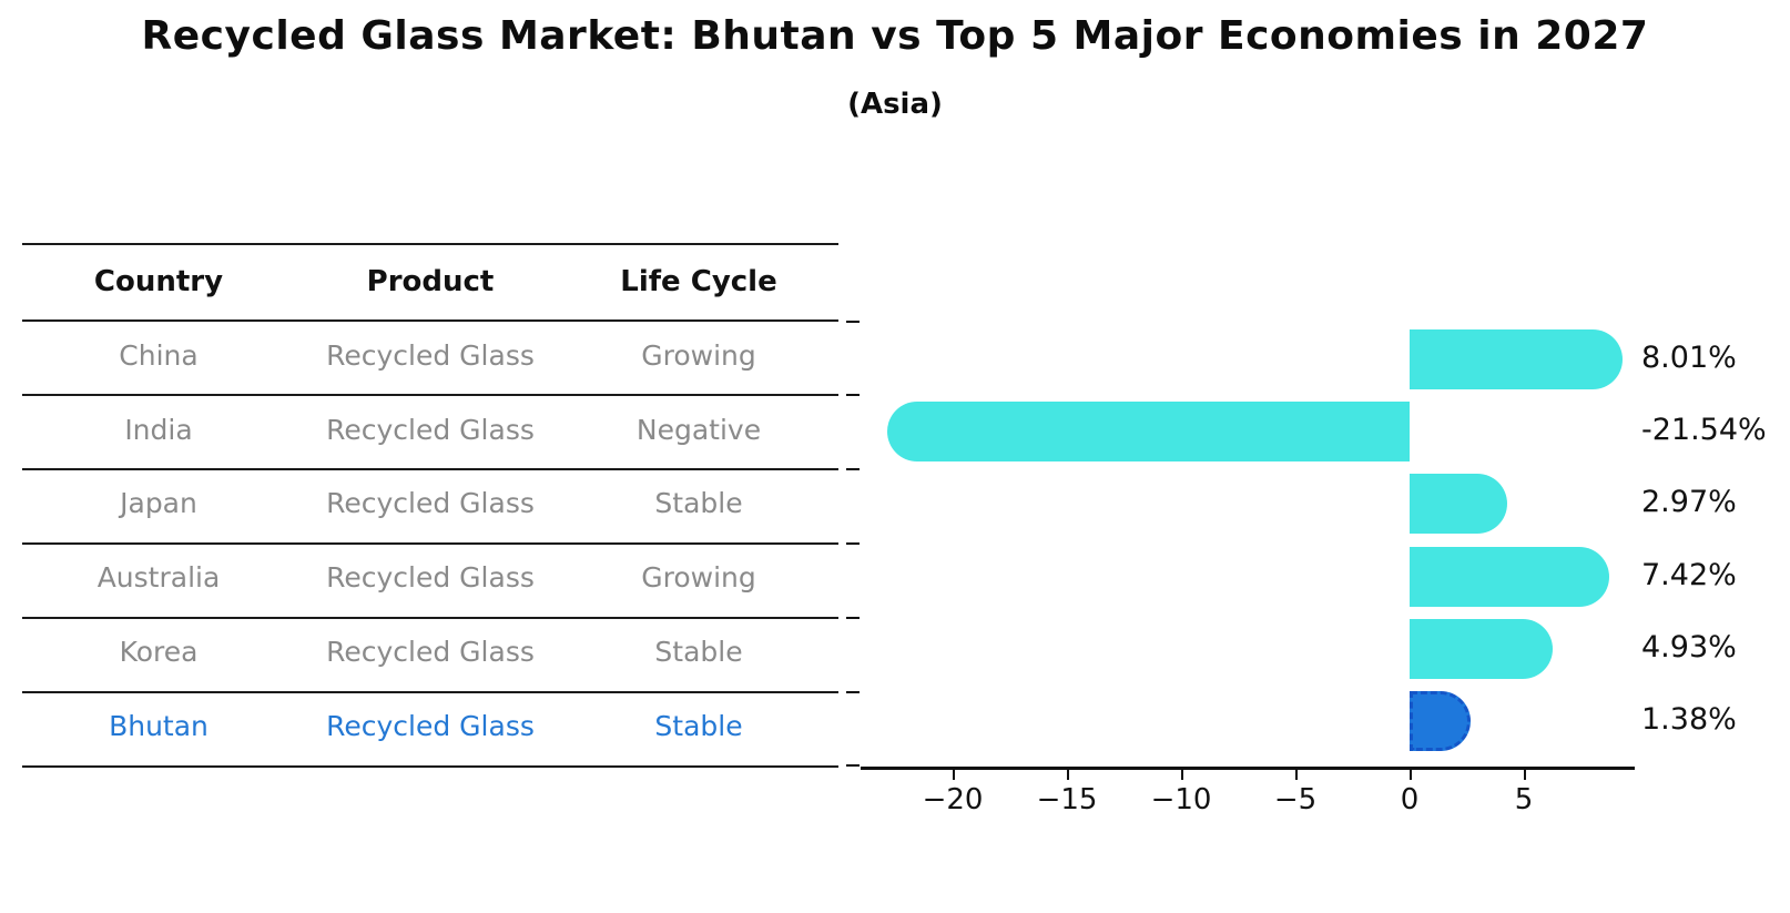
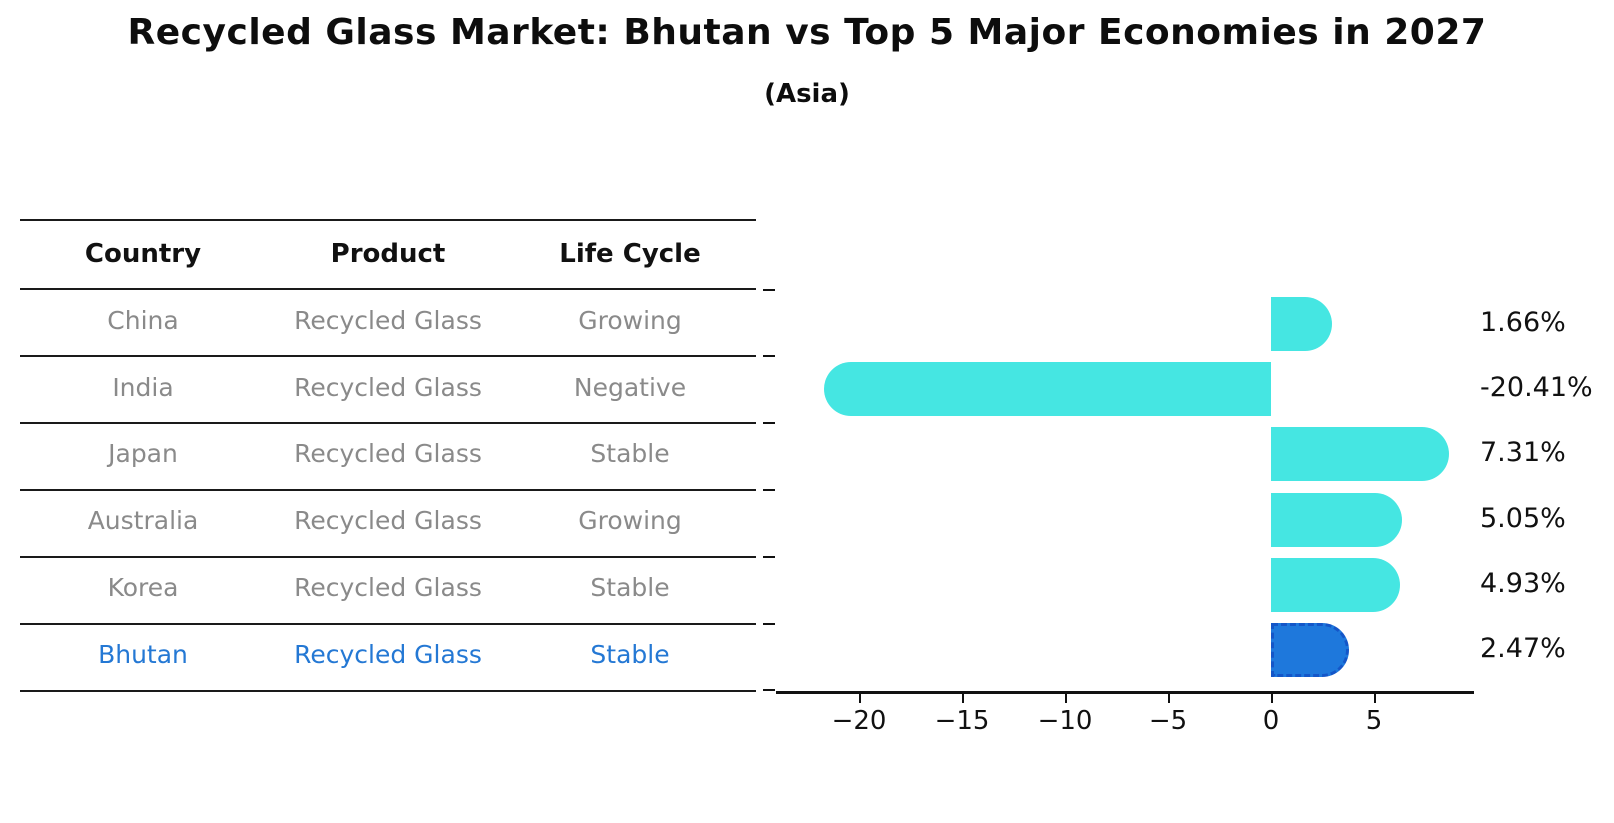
China: 8.01% -> 1.66%
India: -21.54% -> -20.41%
Japan: 2.97% -> 7.31%
Australia: 7.42% -> 5.05%
Bhutan: 1.38% -> 2.47%
